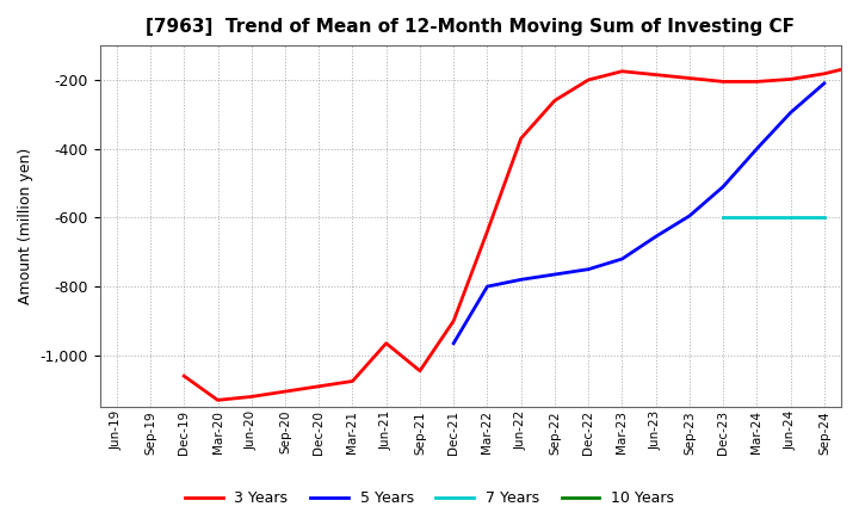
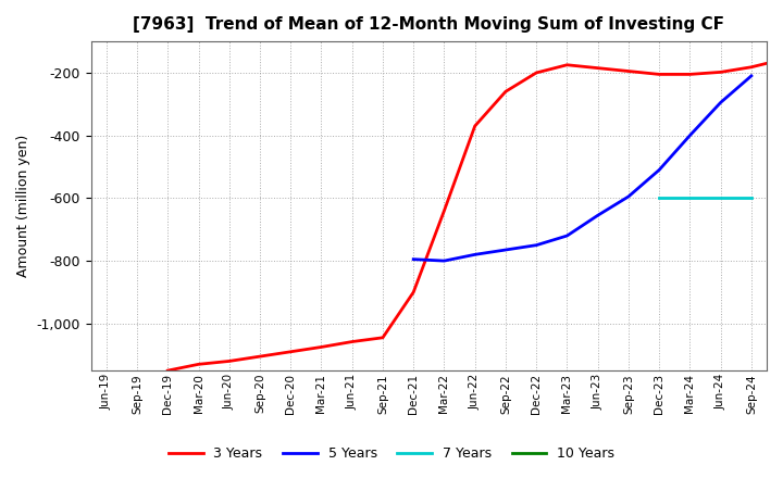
3 Years/Dec-19: -1,060 -> -1,150
3 Years/Jun-21: -965 -> -1,058
5 Years/Dec-21: -965 -> -795
